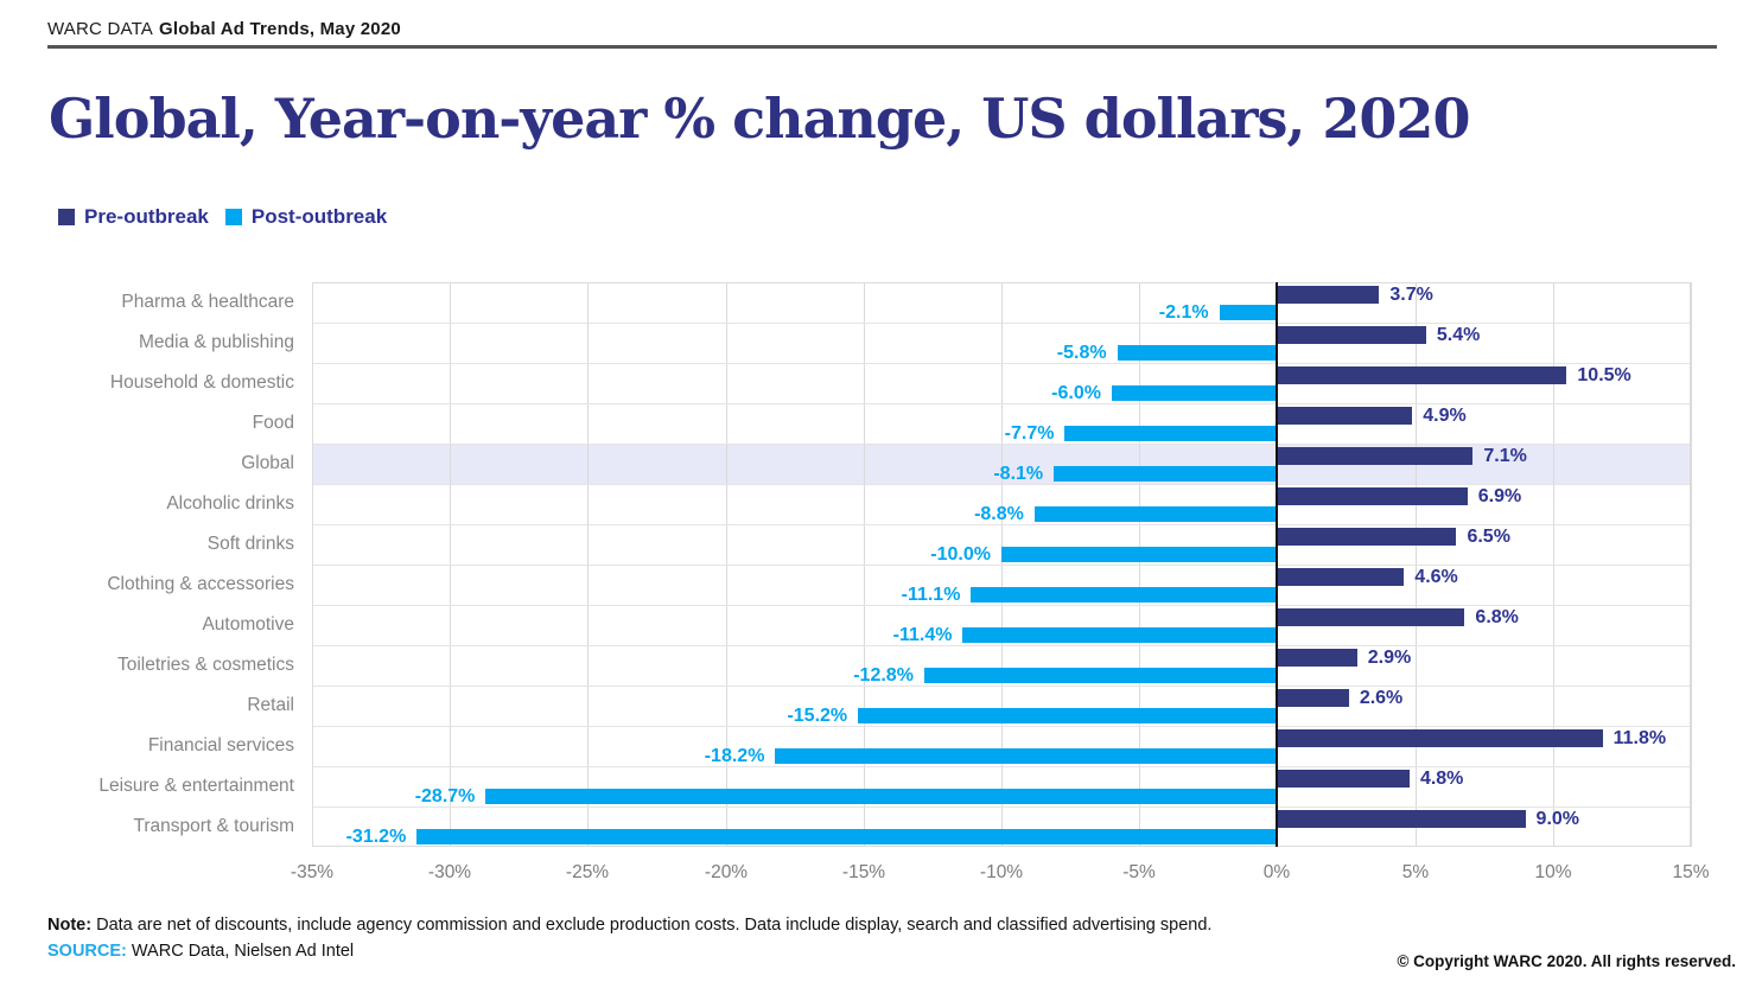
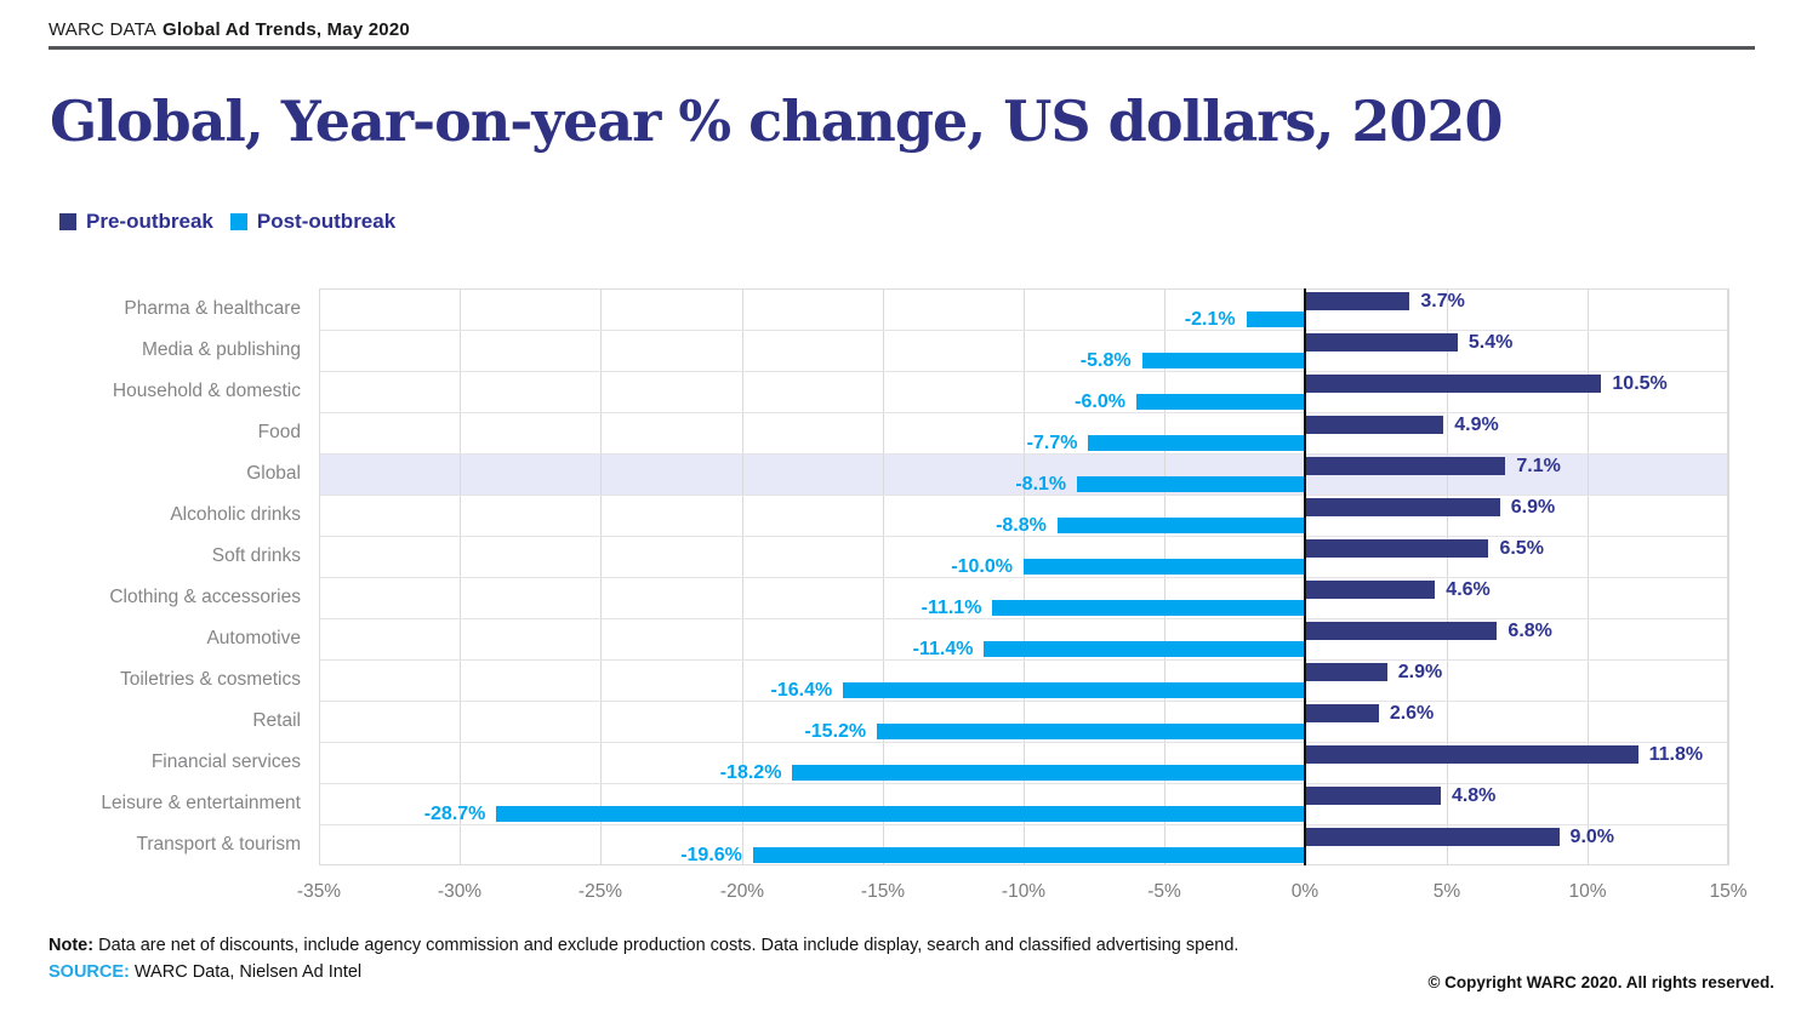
Post-outbreak/Toiletries & cosmetics: -12.8% -> -16.4%
Post-outbreak/Transport & tourism: -31.2% -> -19.6%
